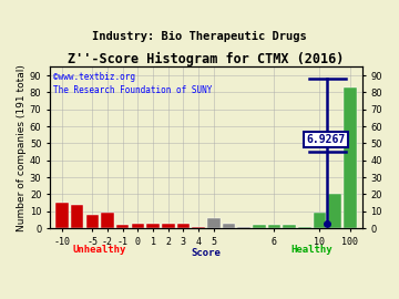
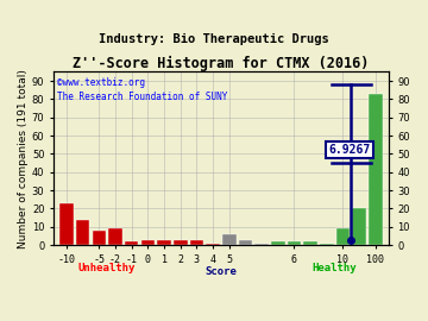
-10: 15 -> 23
